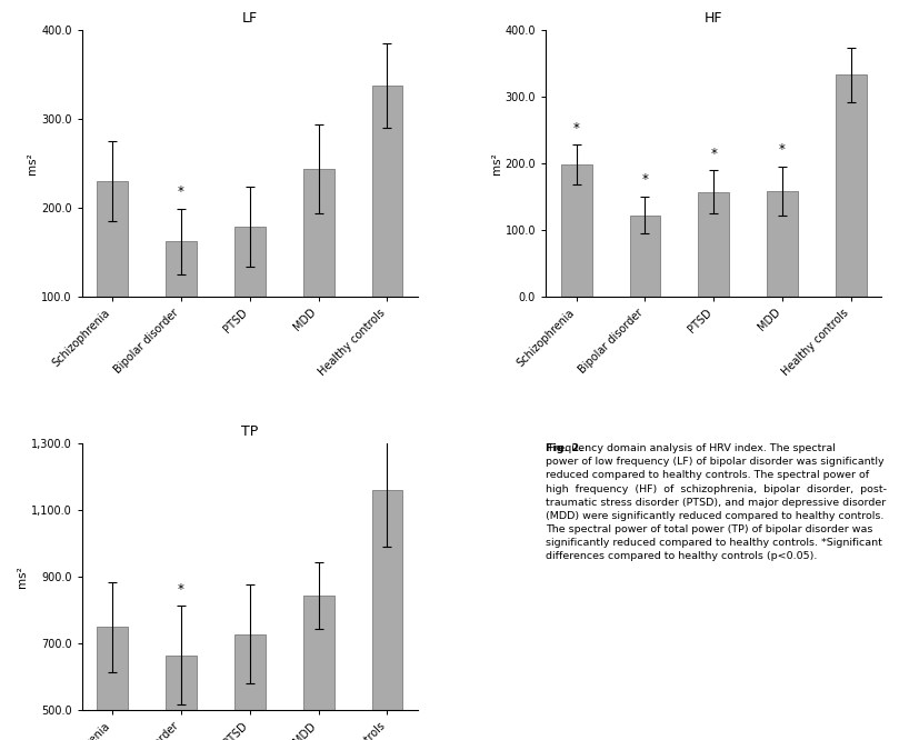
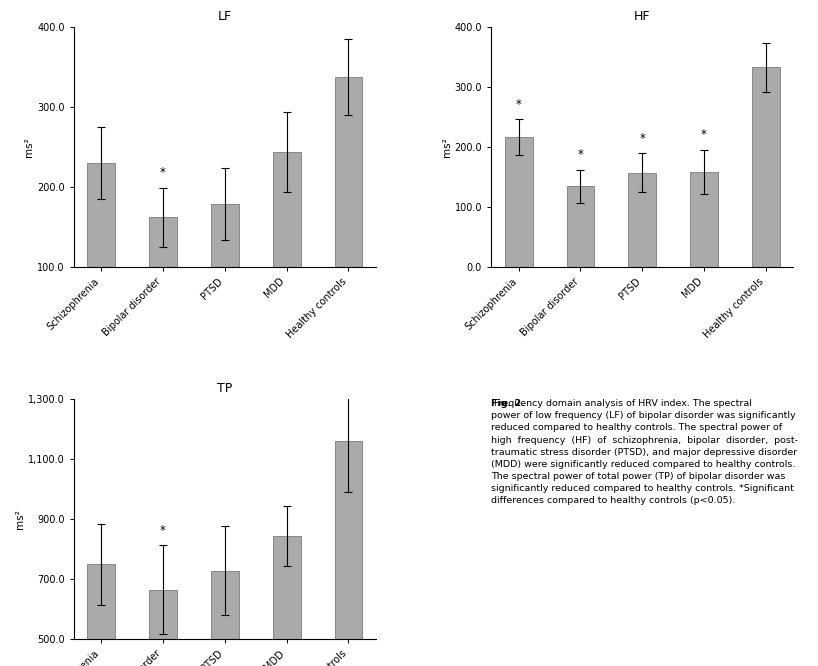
HF/Schizophrenia: 198 -> 216
HF/Bipolar disorder: 122 -> 134
